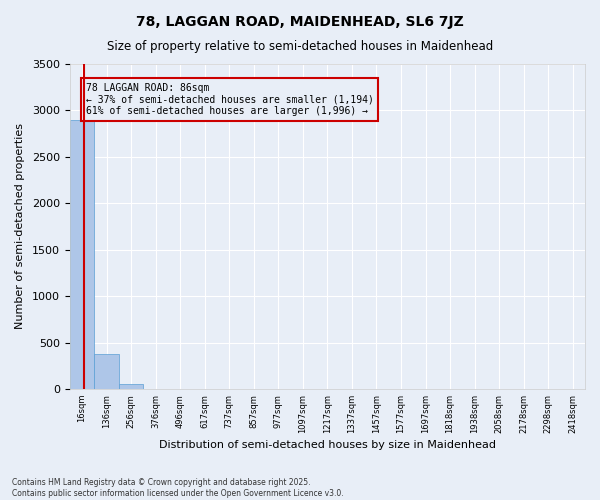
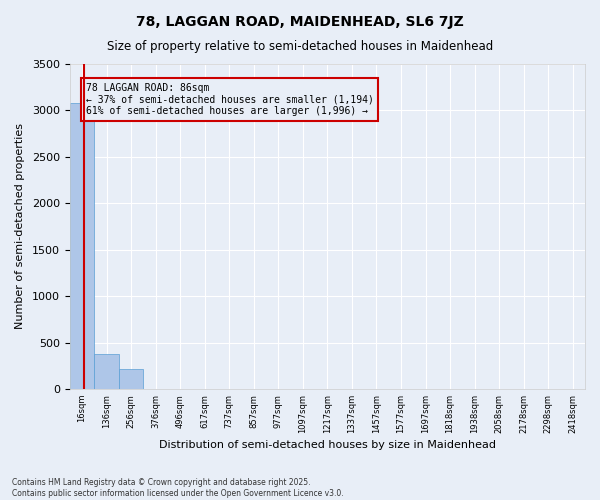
16sqm: 2900 -> 3080
256sqm: 50 -> 220
